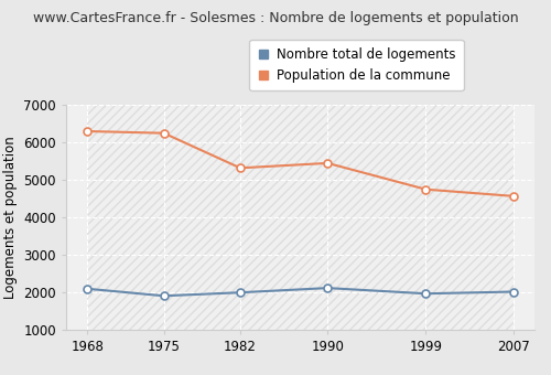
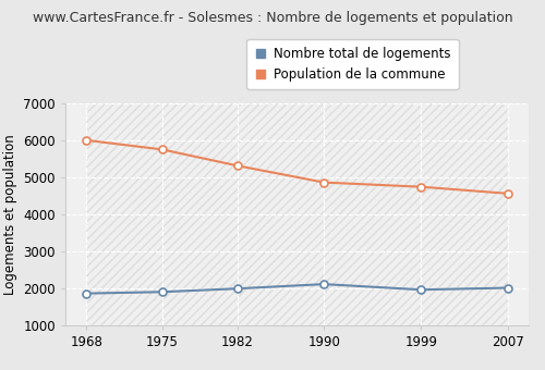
Nombre total de logements/1968: 2100 -> 1870
Population de la commune/1968: 6300 -> 6010
Population de la commune/1975: 6250 -> 5760
Population de la commune/1990: 5450 -> 4870
